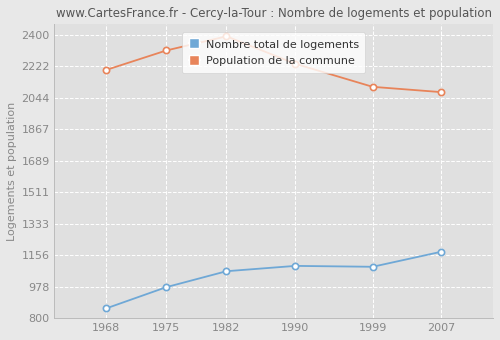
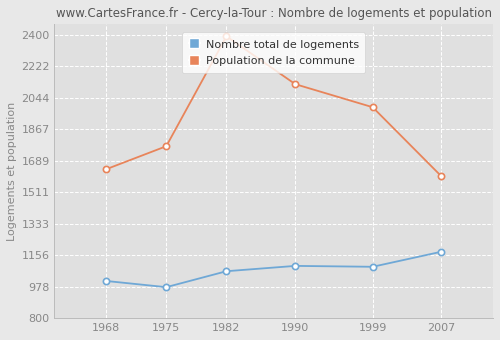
Nombre total de logements/1968: 860 -> 1010
Population de la commune/1968: 2200 -> 1640
Population de la commune/1975: 2310 -> 1770
Population de la commune/1990: 2240 -> 2120
Population de la commune/1999: 2100 -> 1990
Population de la commune/2007: 2080 -> 1600
